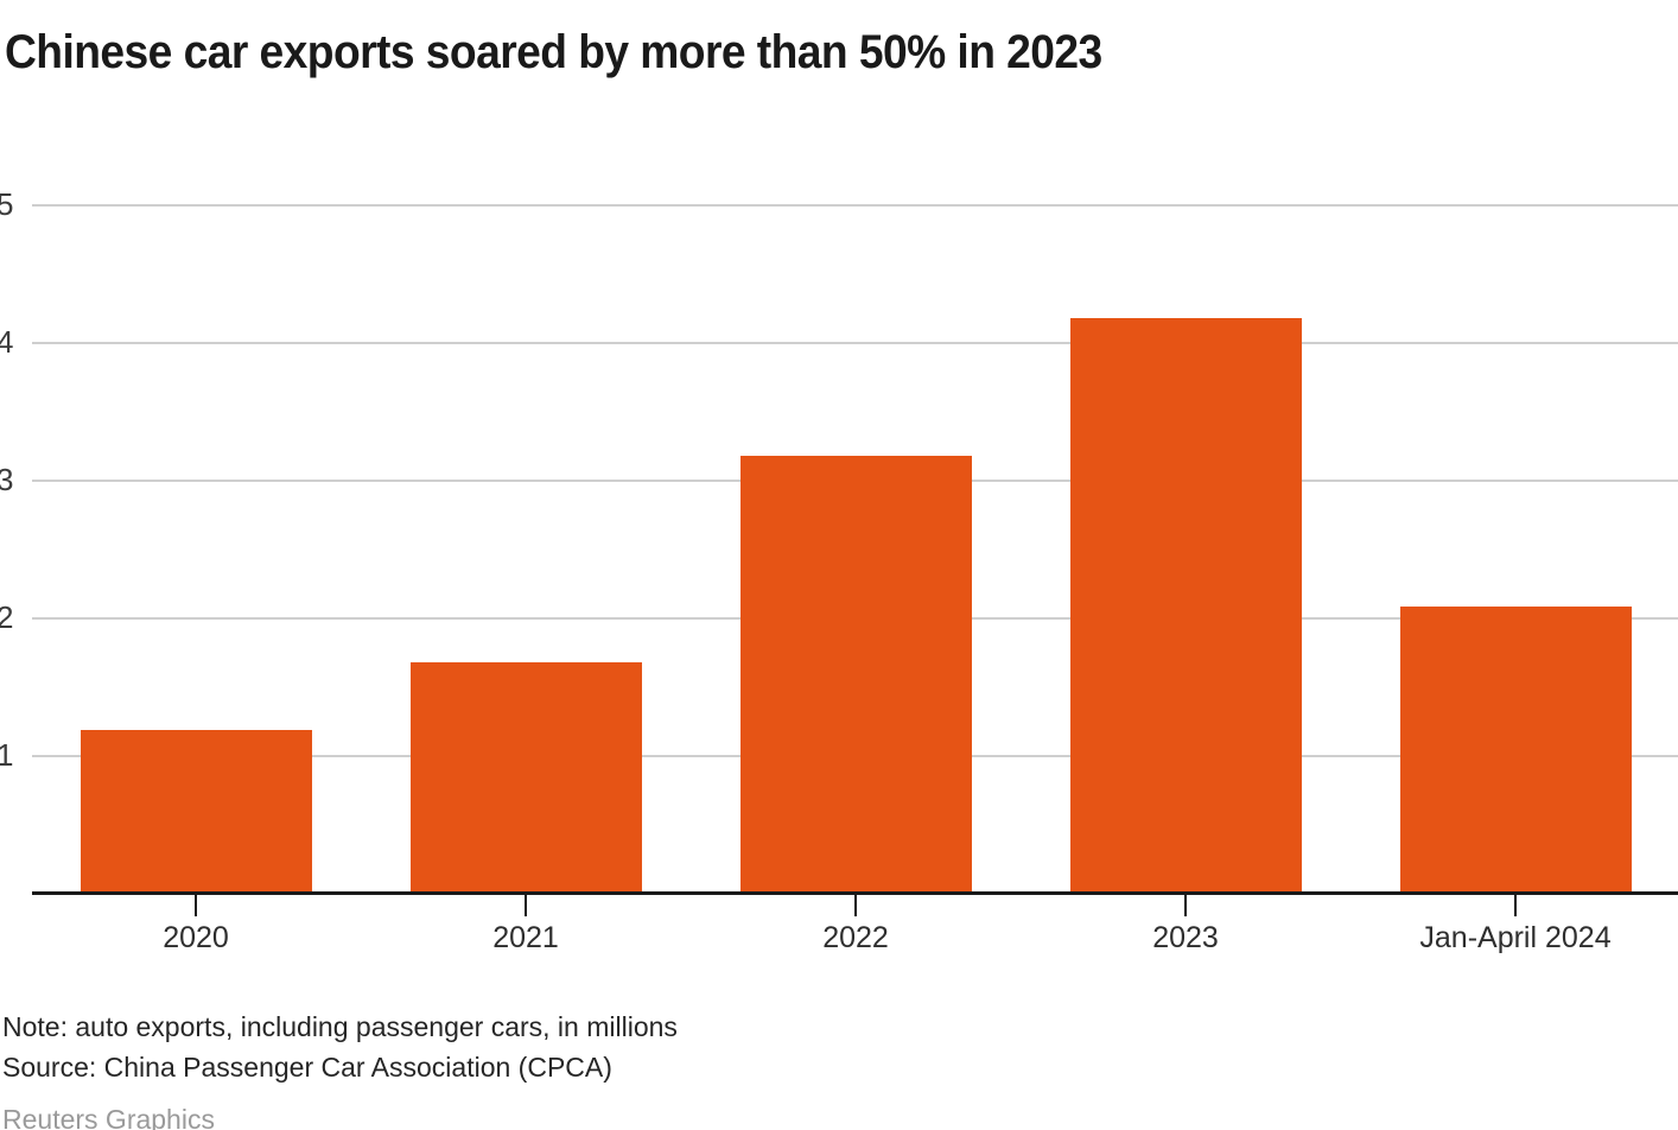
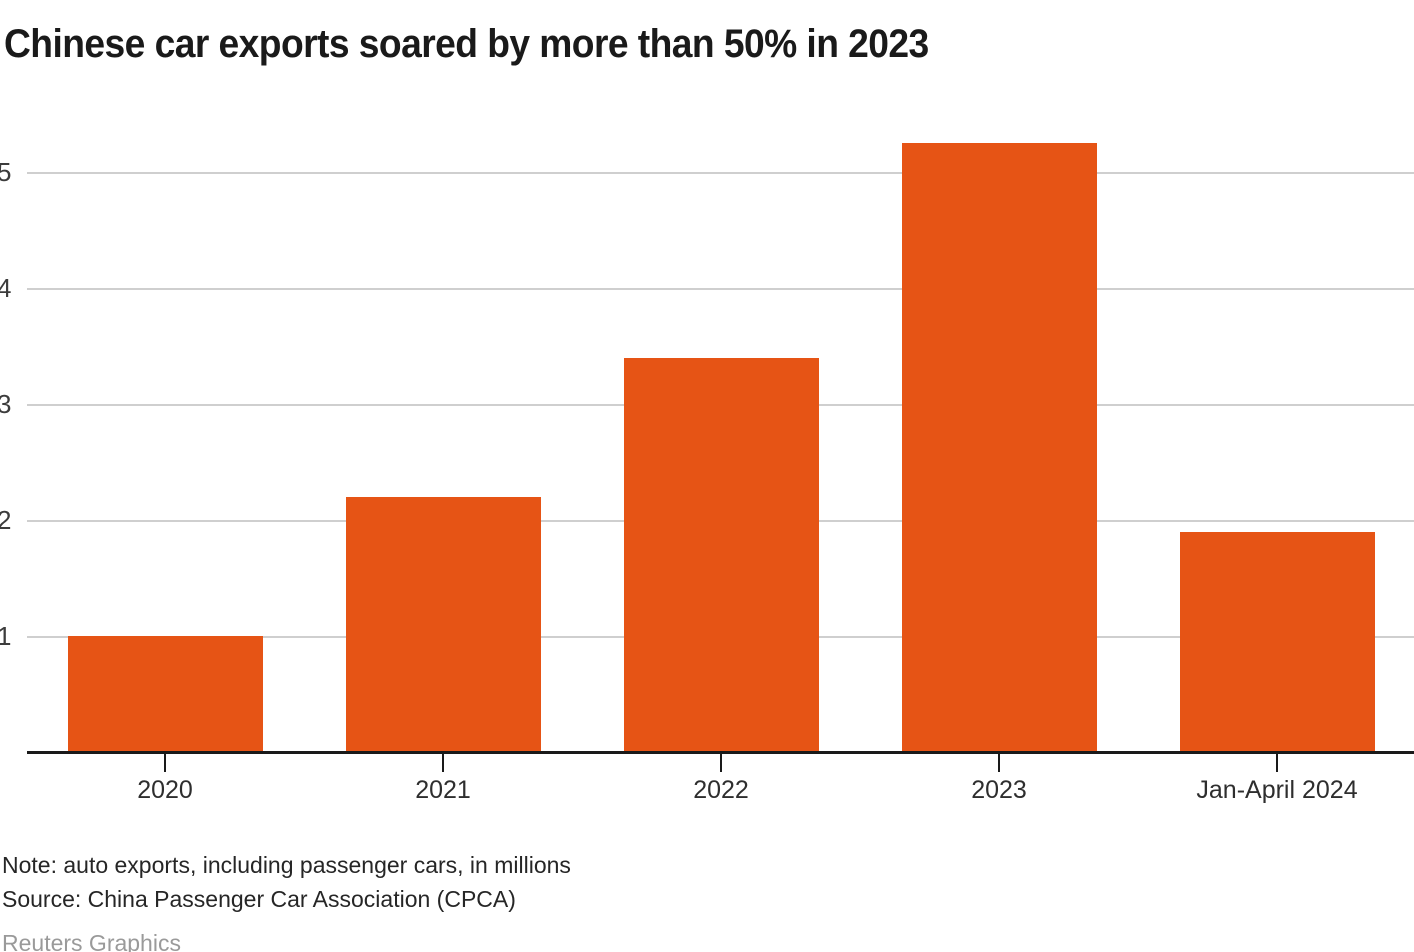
2020: 1.18 -> 1.00
2021: 1.67 -> 2.20
2022: 3.17 -> 3.40
2023: 4.17 -> 5.25
Jan-April 2024: 2.08 -> 1.90
